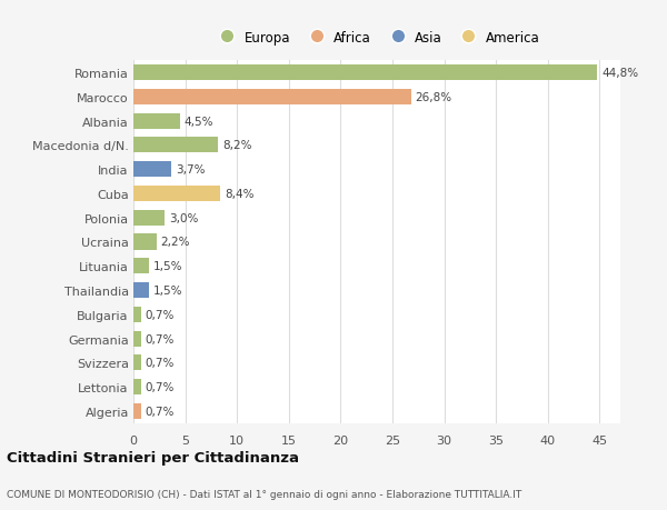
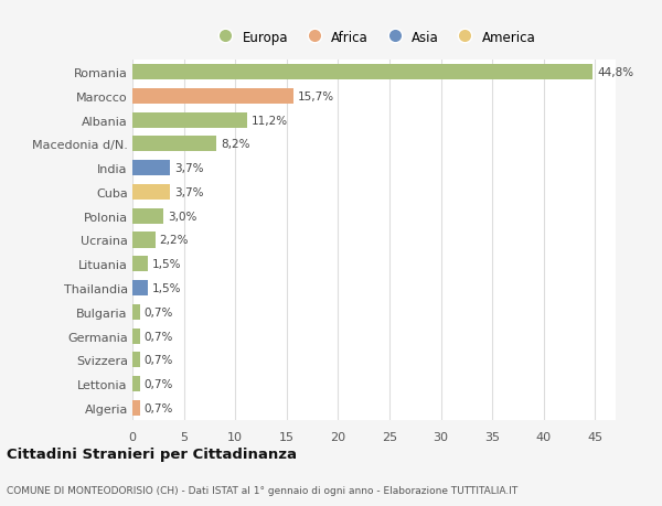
Marocco: 26,8% -> 15,7%
Albania: 4,5% -> 11,2%
Cuba: 8,4% -> 3,7%
